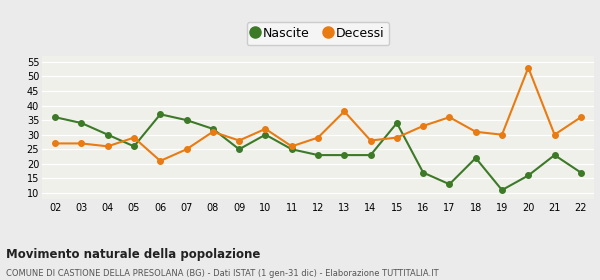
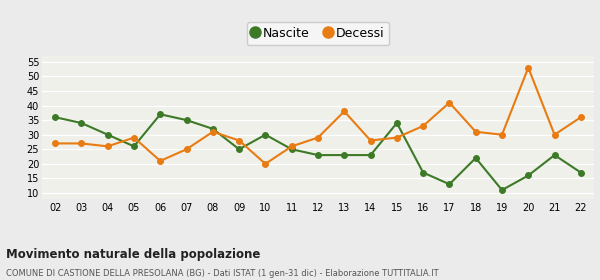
Decessi/10: 32 -> 20
Decessi/17: 36 -> 41
